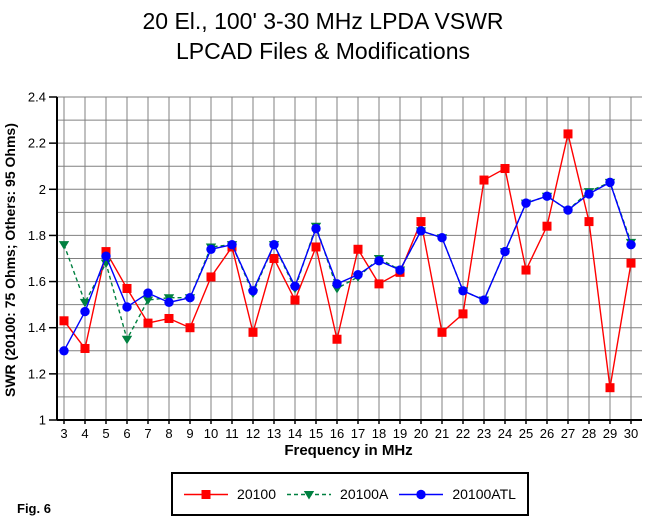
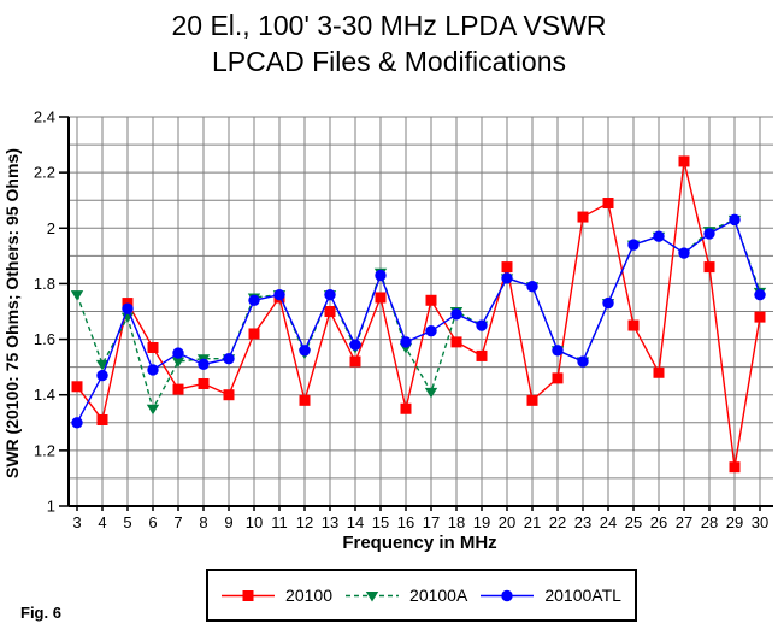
20100A/17: 1.62 -> 1.41
20100/19: 1.64 -> 1.54
20100/26: 1.84 -> 1.48
